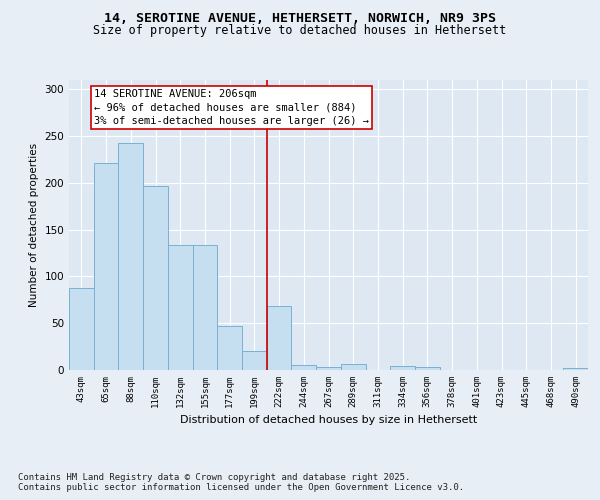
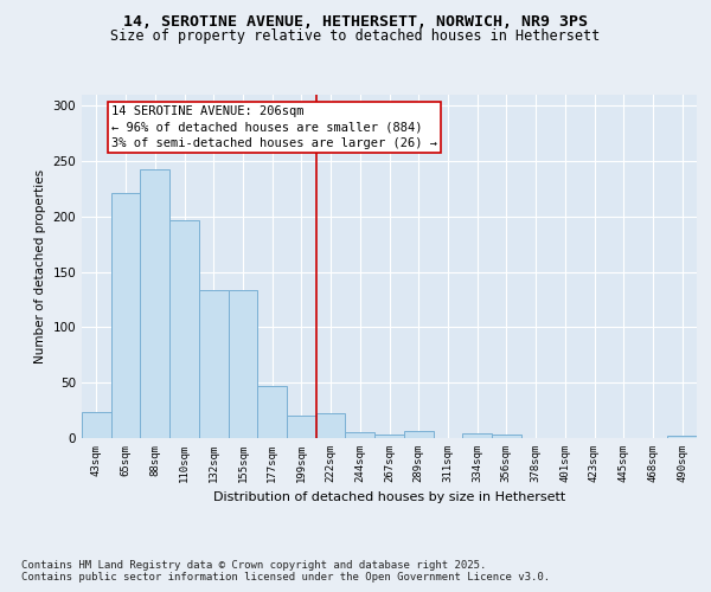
43sqm: 88 -> 23
222sqm: 68 -> 22
